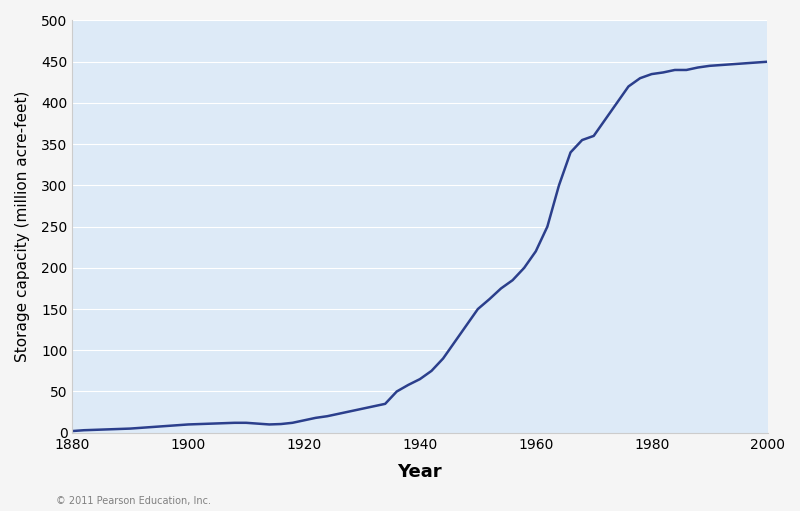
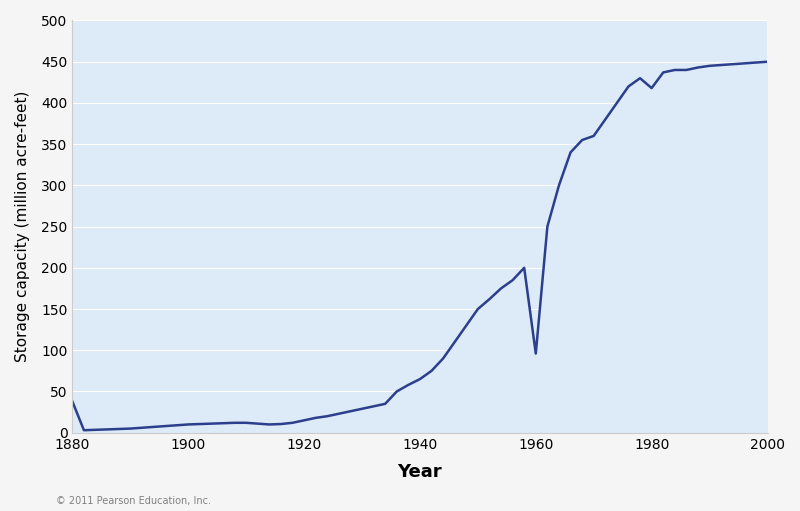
1880: 2 -> 38
1960: 220 -> 96
1980: 435 -> 418
